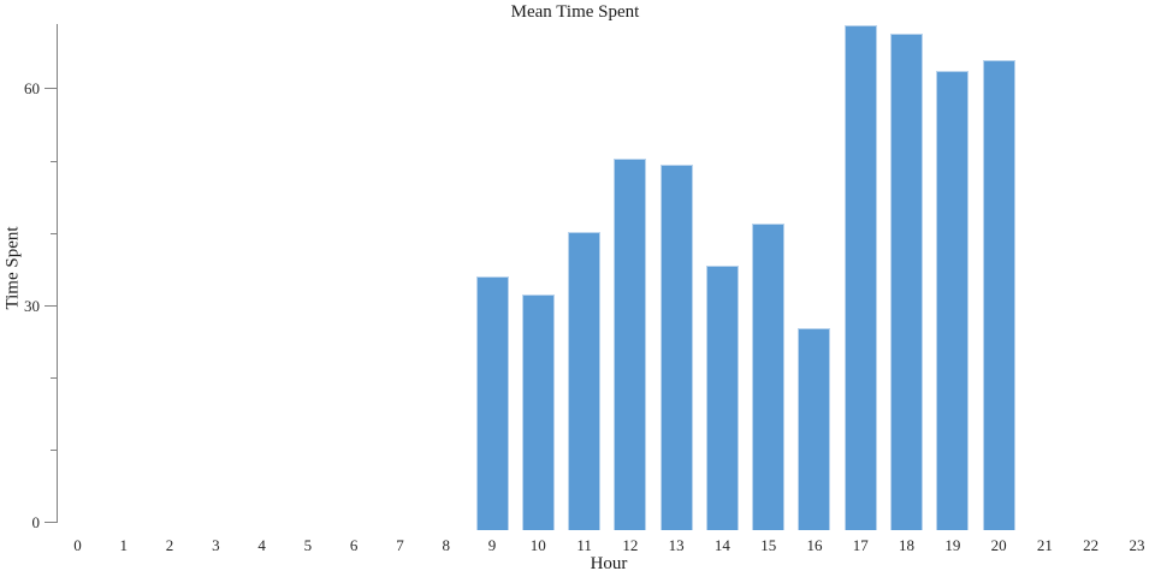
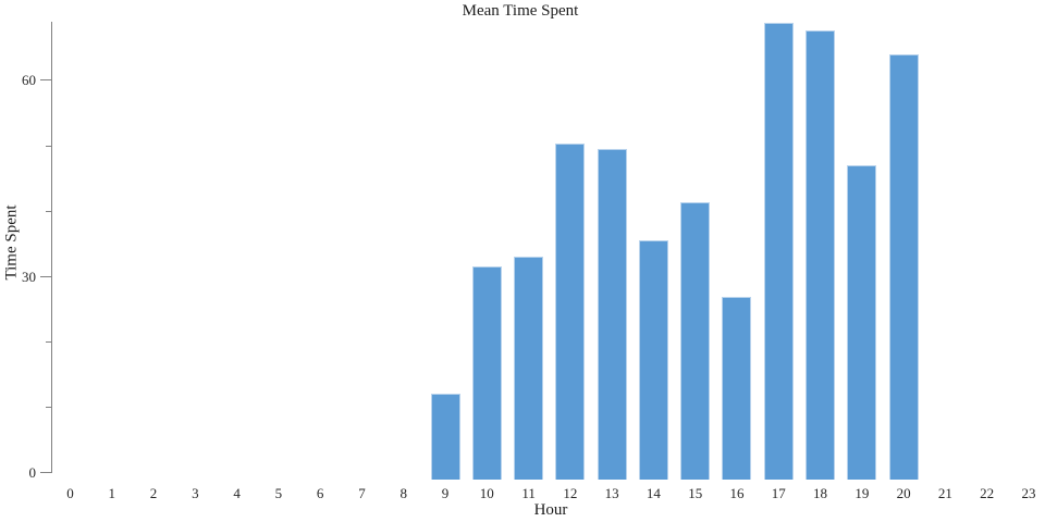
9: 34 -> 12
11: 40 -> 33
19: 62 -> 47
